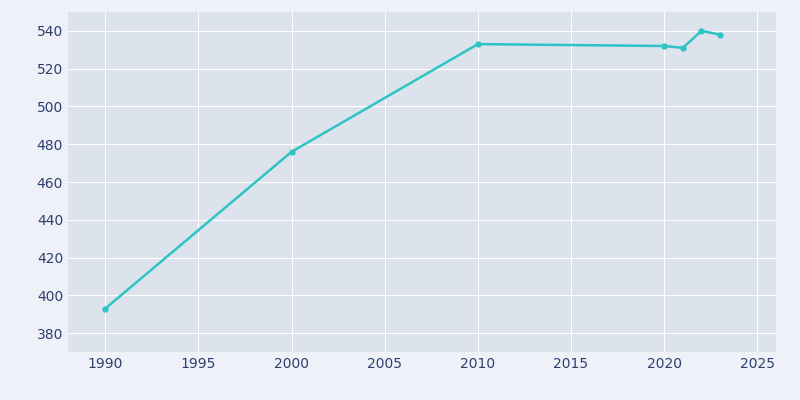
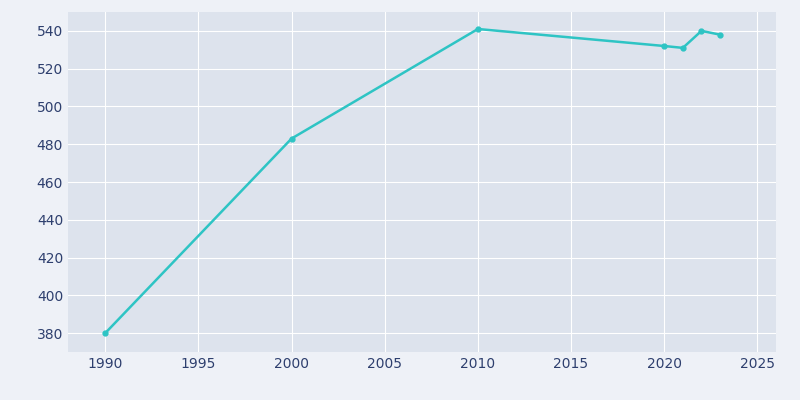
1990: 393 -> 380
2000: 476 -> 483
2010: 533 -> 541
